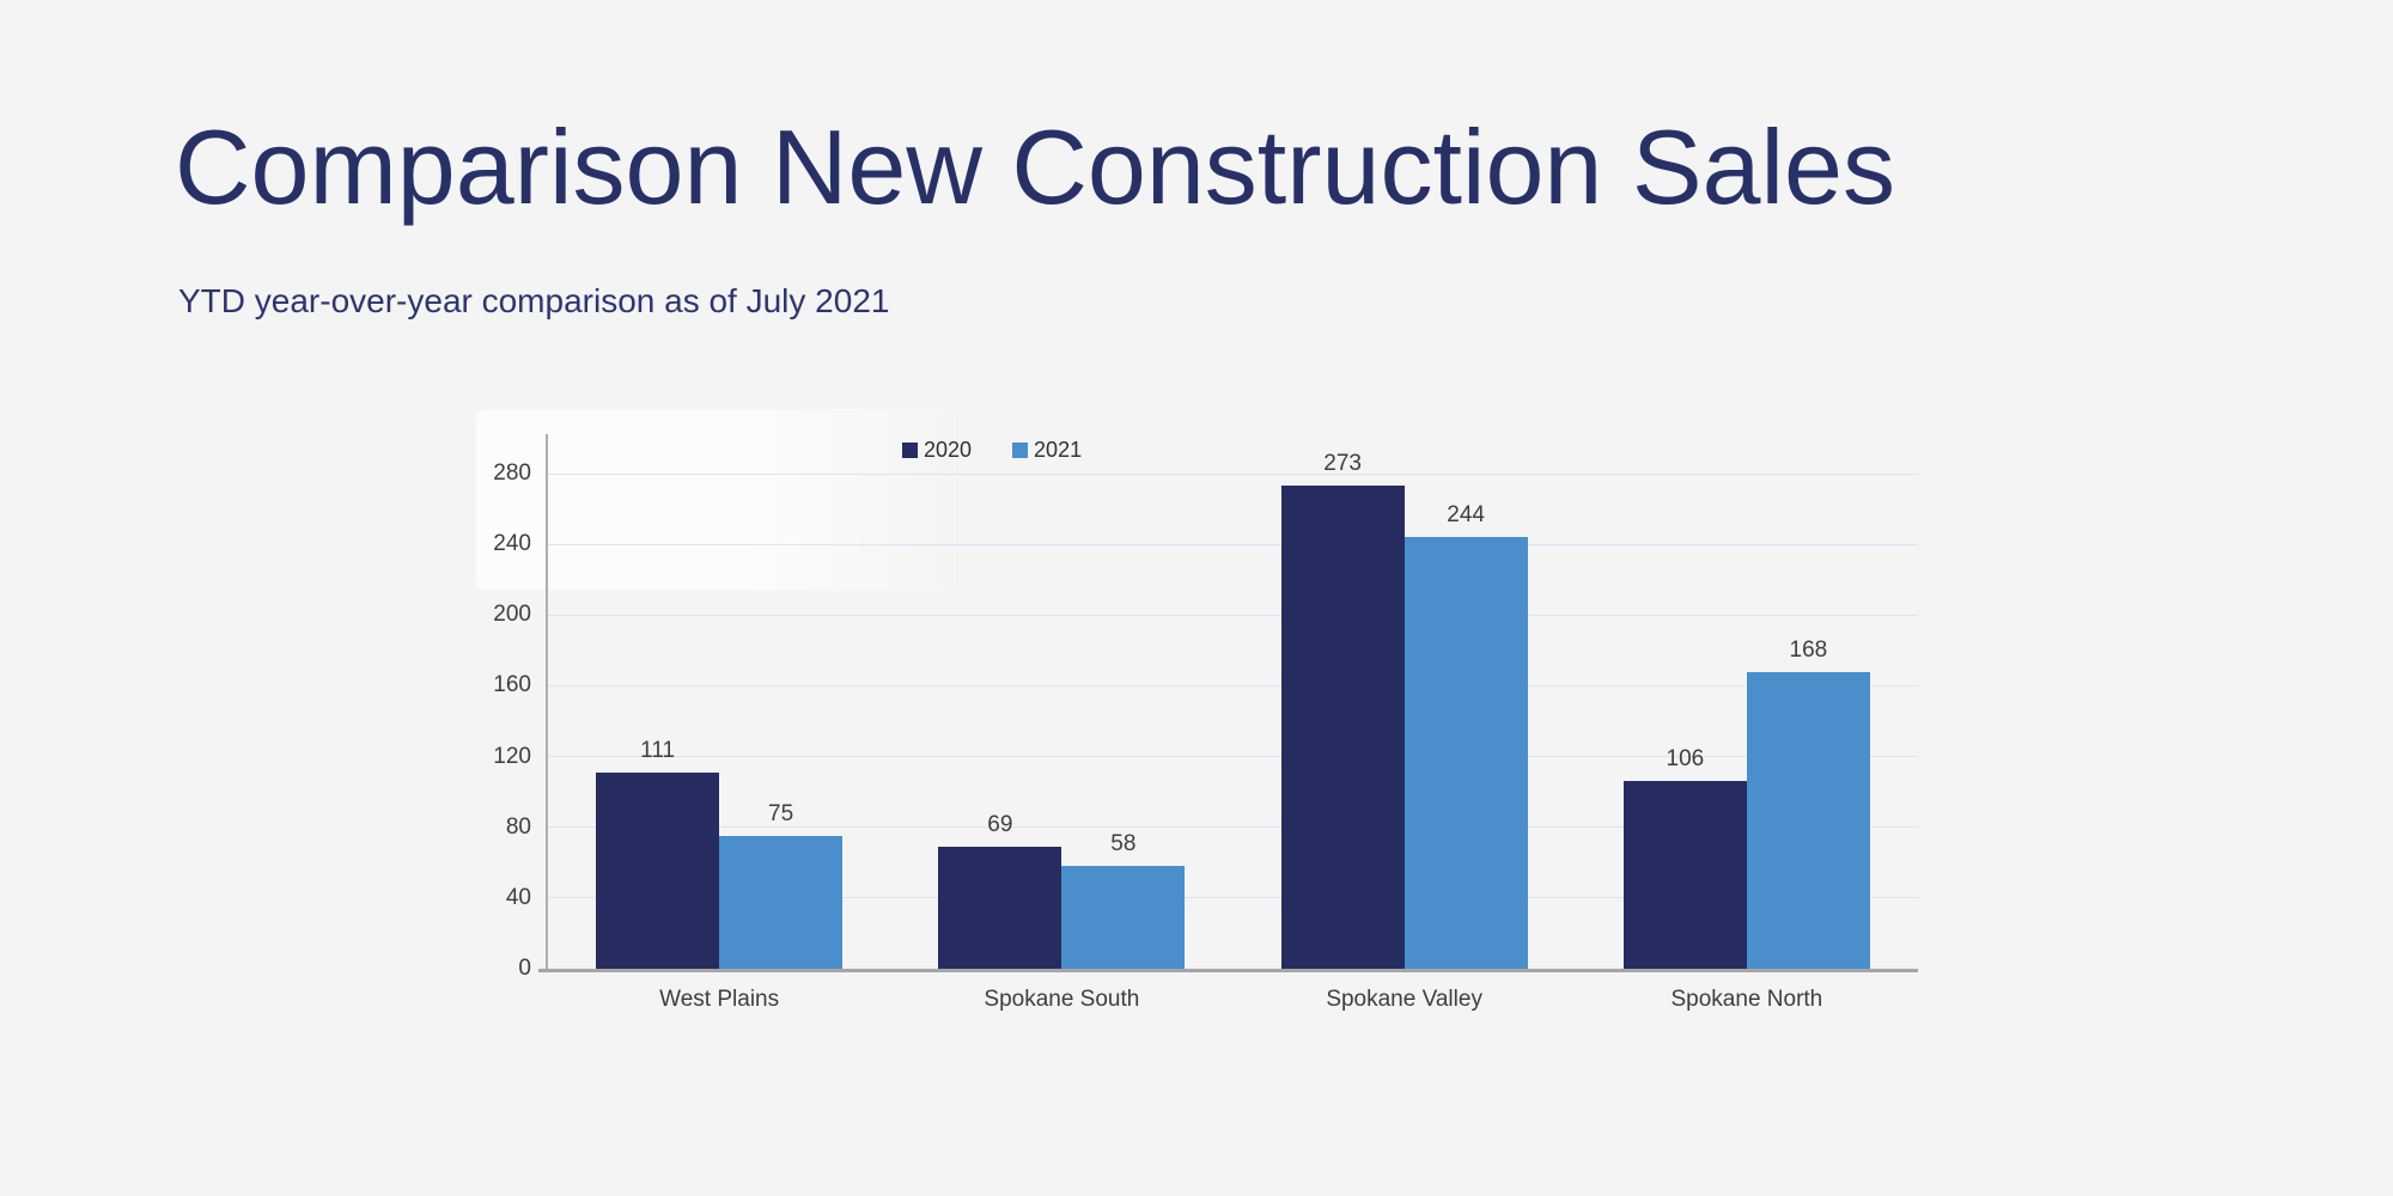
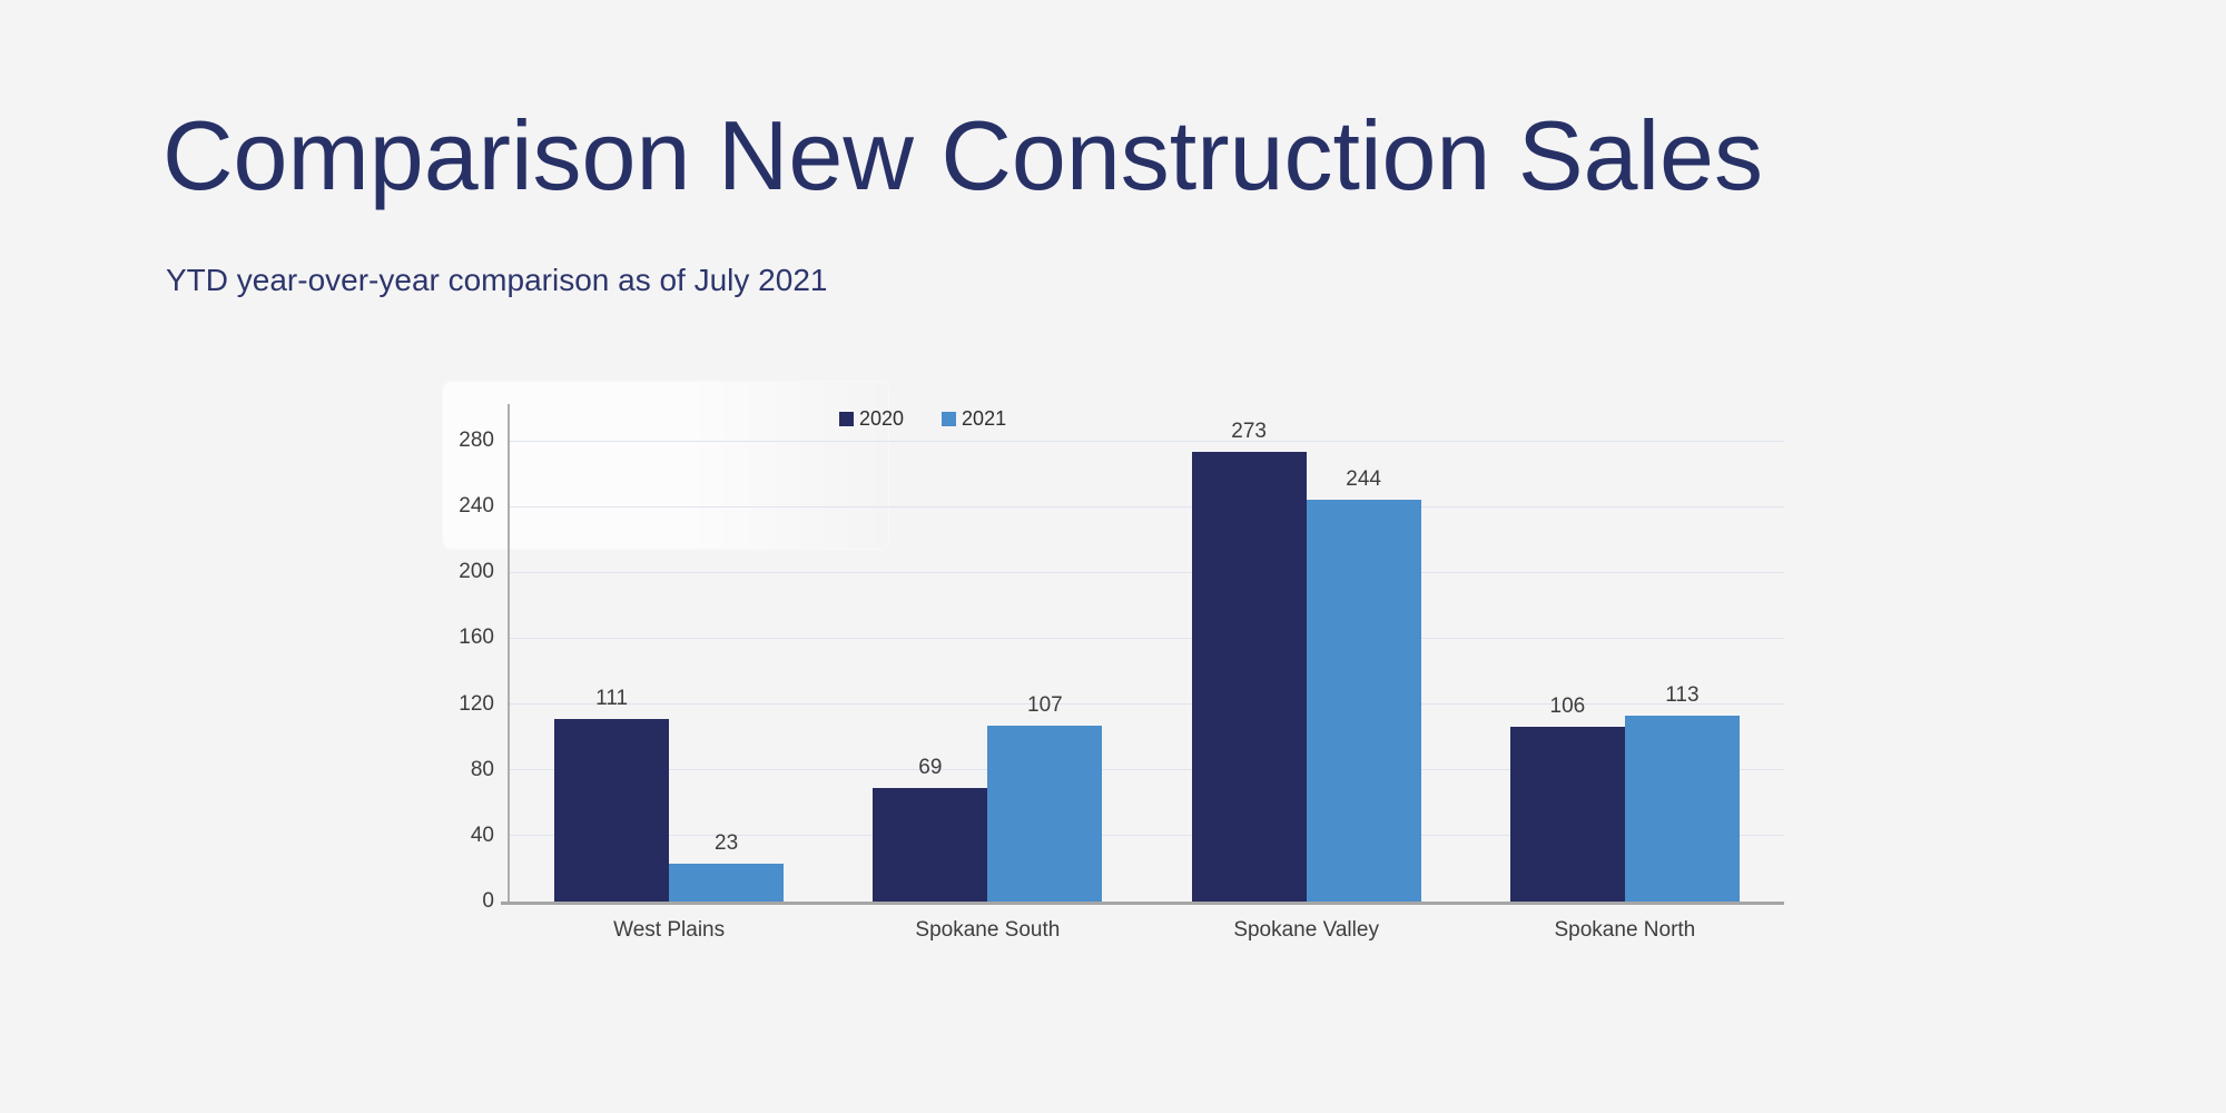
2021/West Plains: 75 -> 23
2021/Spokane South: 58 -> 107
2021/Spokane North: 168 -> 113
